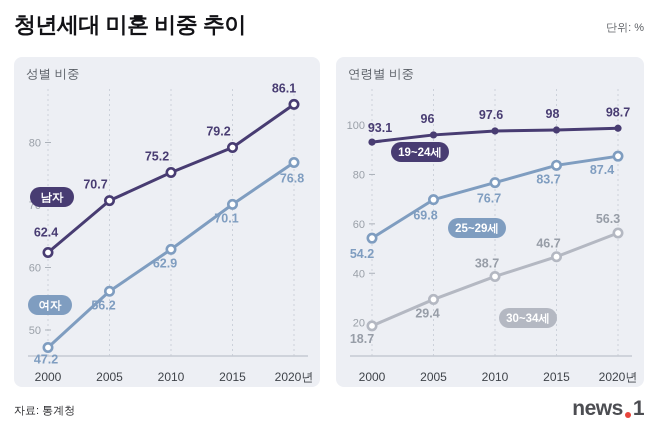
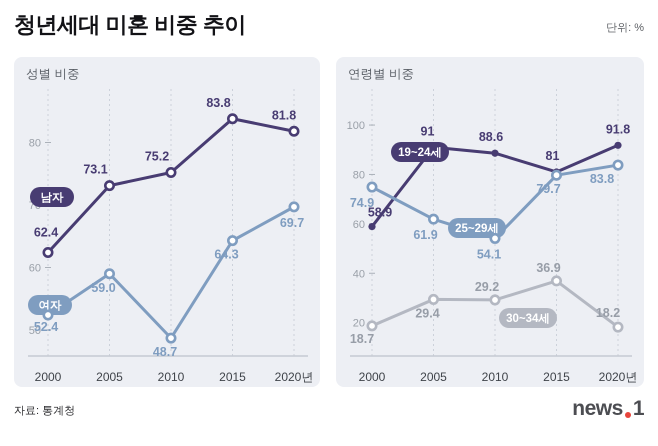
성별 비중/여자/2000: 47.2 -> 52.4
성별 비중/남자/2005: 70.7 -> 73.1
성별 비중/여자/2005: 56.2 -> 59.0
성별 비중/여자/2010: 62.9 -> 48.7
성별 비중/남자/2015: 79.2 -> 83.8
성별 비중/여자/2015: 70.1 -> 64.3
성별 비중/남자/2020년: 86.1 -> 81.8
성별 비중/여자/2020년: 76.8 -> 69.7
연령별 비중/19~24세/2000: 93.1 -> 58.9
연령별 비중/25~29세/2000: 54.2 -> 74.9
연령별 비중/19~24세/2005: 96 -> 91
연령별 비중/25~29세/2005: 69.8 -> 61.9
연령별 비중/19~24세/2010: 97.6 -> 88.6
연령별 비중/25~29세/2010: 76.7 -> 54.1
연령별 비중/30~34세/2010: 38.7 -> 29.2
연령별 비중/19~24세/2015: 98 -> 81
연령별 비중/25~29세/2015: 83.7 -> 79.7
연령별 비중/30~34세/2015: 46.7 -> 36.9
연령별 비중/19~24세/2020년: 98.7 -> 91.8
연령별 비중/25~29세/2020년: 87.4 -> 83.8
연령별 비중/30~34세/2020년: 56.3 -> 18.2
